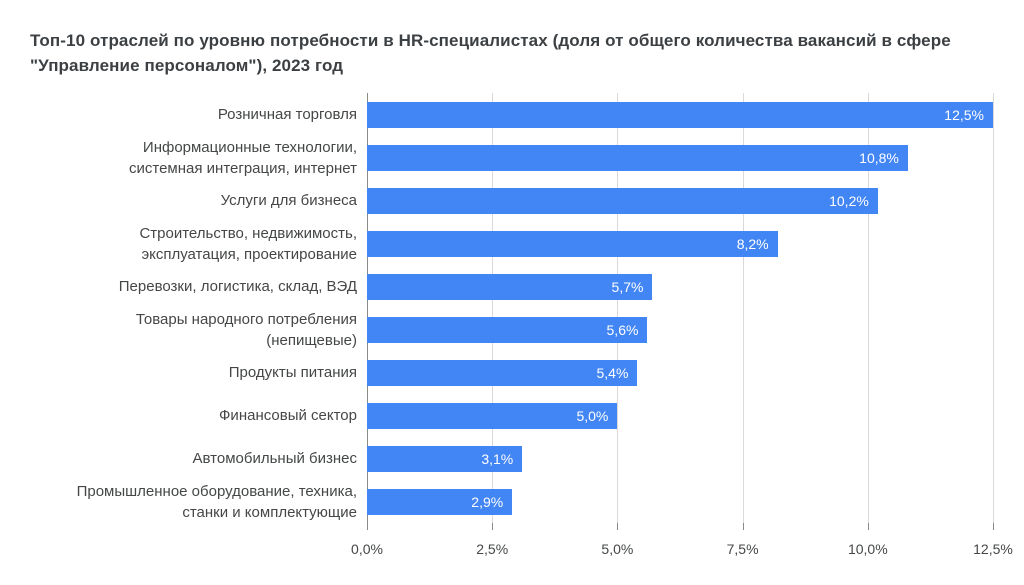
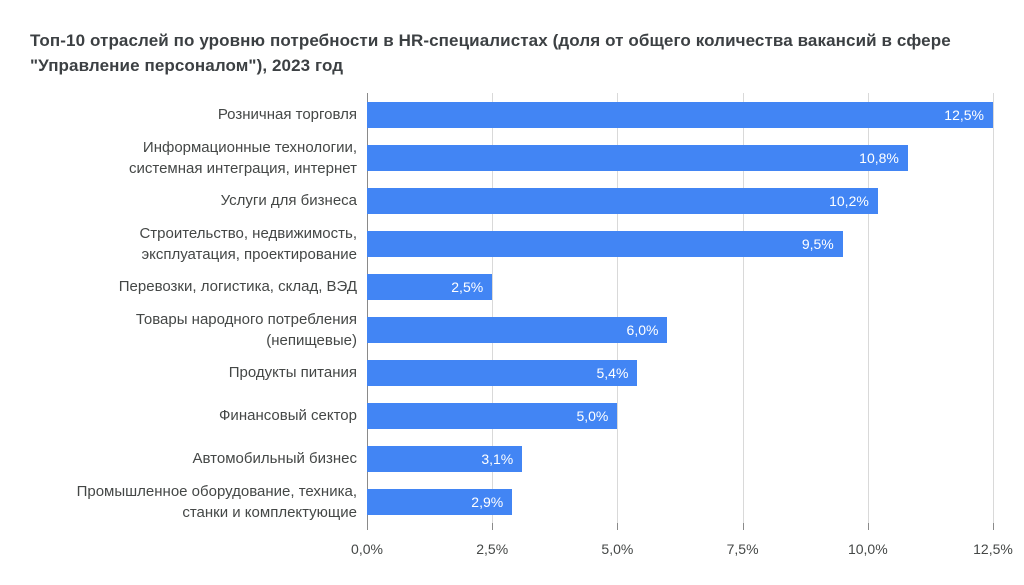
Строительство, недвижимость, эксплуатация, проектирование: 8,2% -> 9,5%
Перевозки, логистика, склад, ВЭД: 5,7% -> 2,5%
Товары народного потребления (непищевые): 5,6% -> 6,0%
